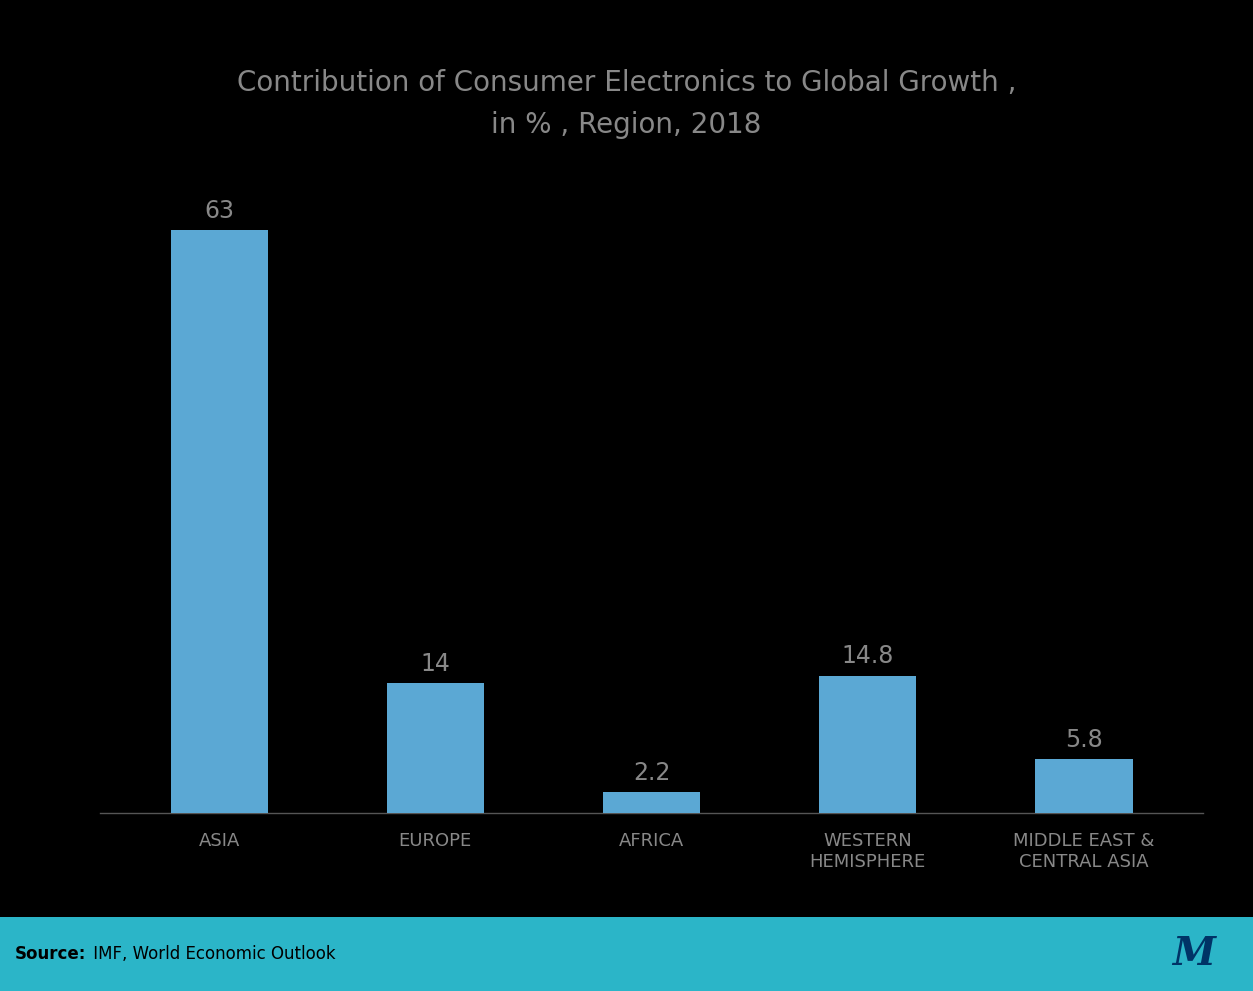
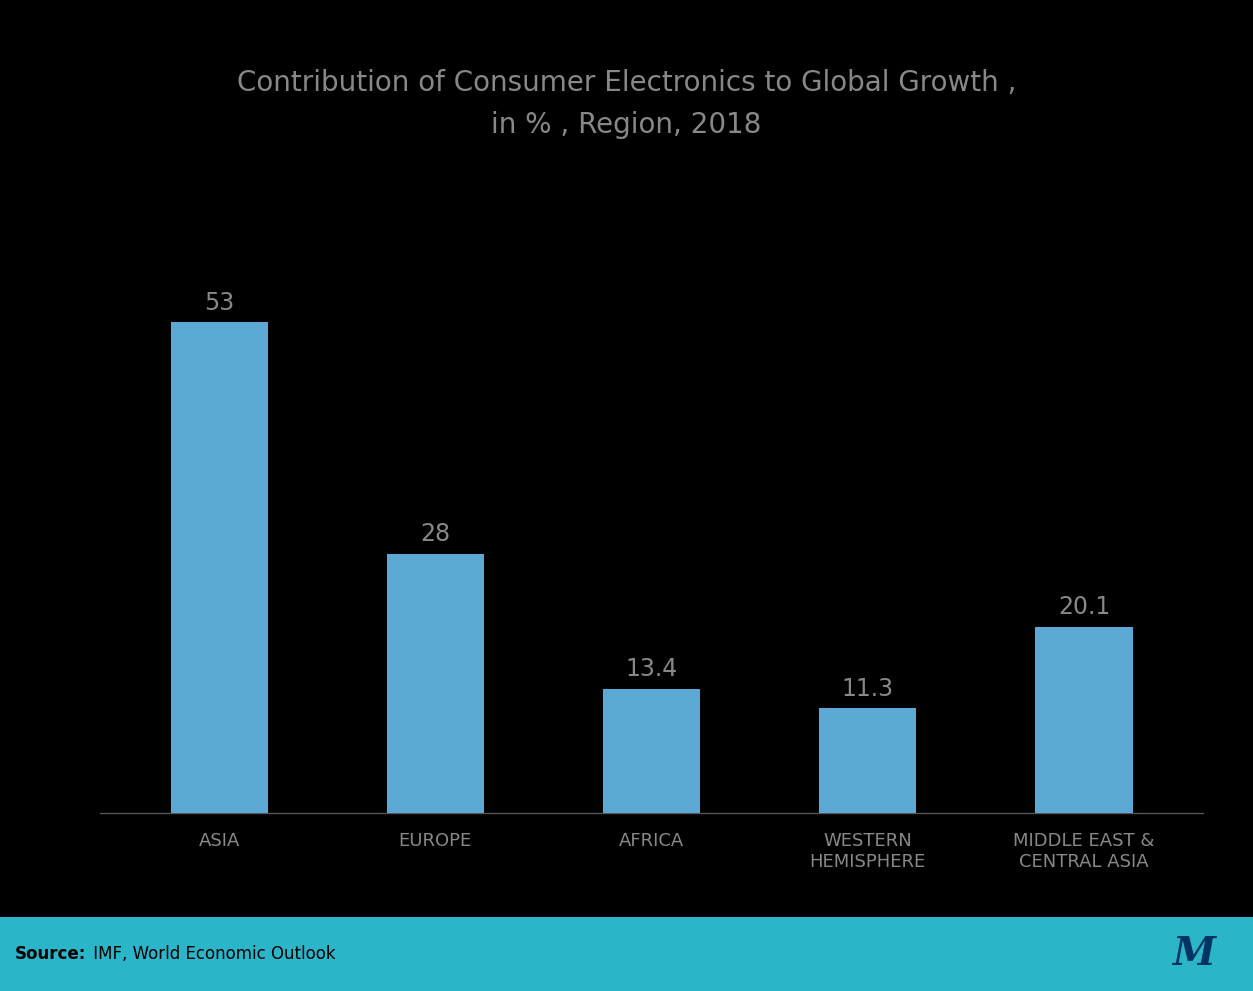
ASIA: 63 -> 53
EUROPE: 14 -> 28
AFRICA: 2.2 -> 13.4
WESTERN HEMISPHERE: 14.8 -> 11.3
MIDDLE EAST & CENTRAL ASIA: 5.8 -> 20.1
